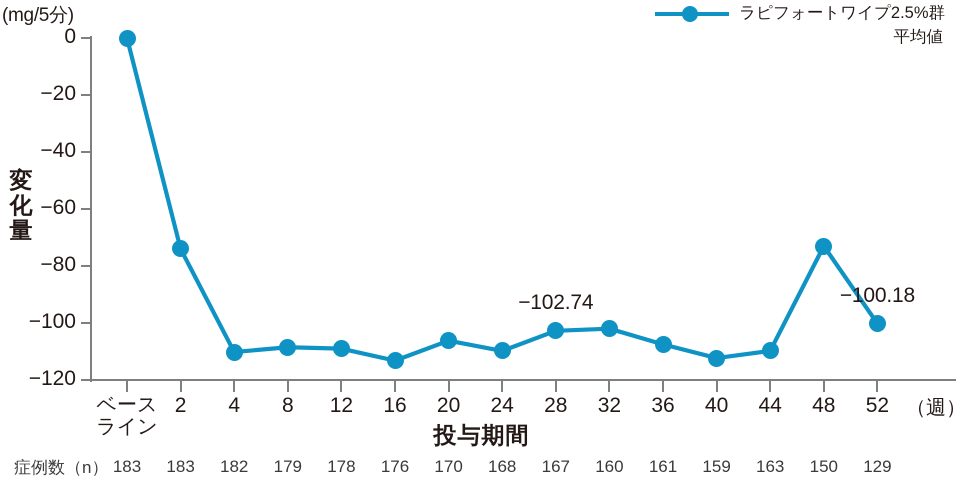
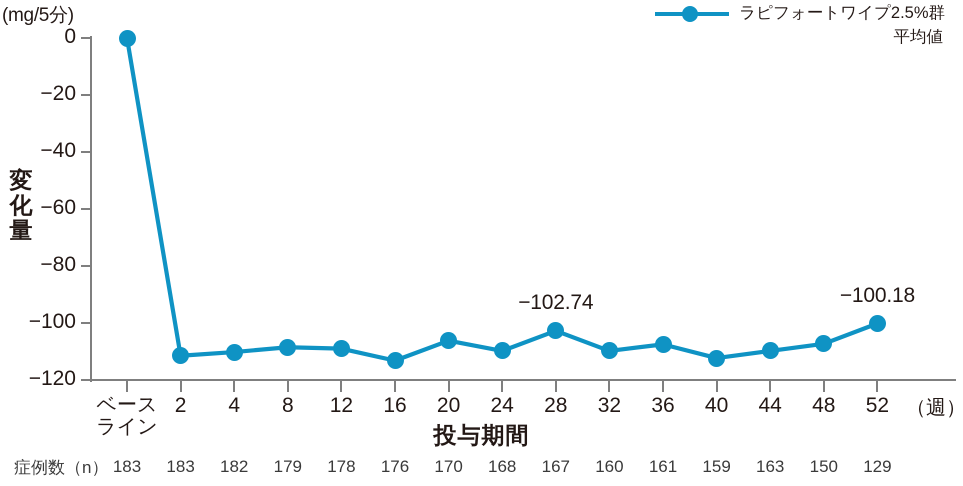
2: -74 -> -112
32: -102 -> -110
48: -73 -> -107
